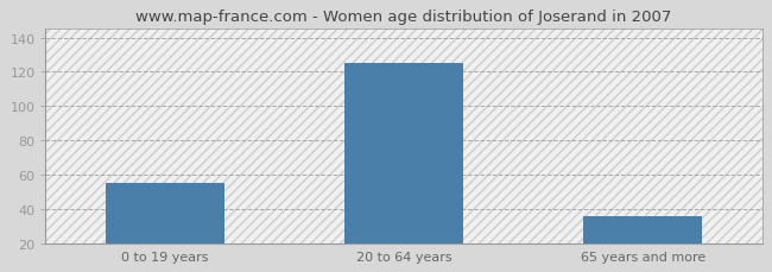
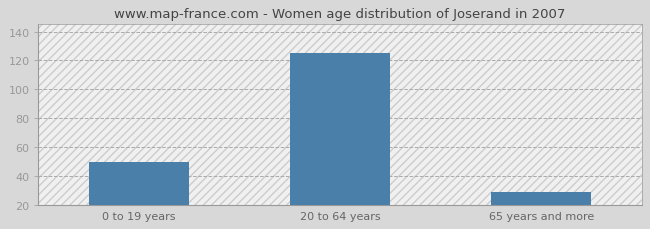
0 to 19 years: 55 -> 50
65 years and more: 36 -> 29
